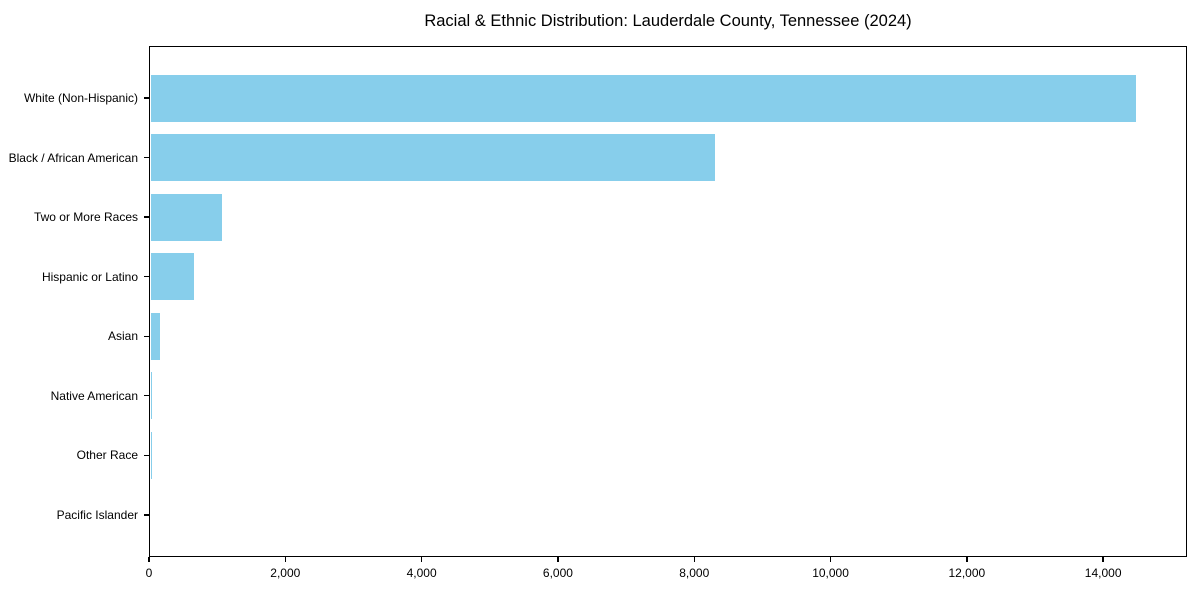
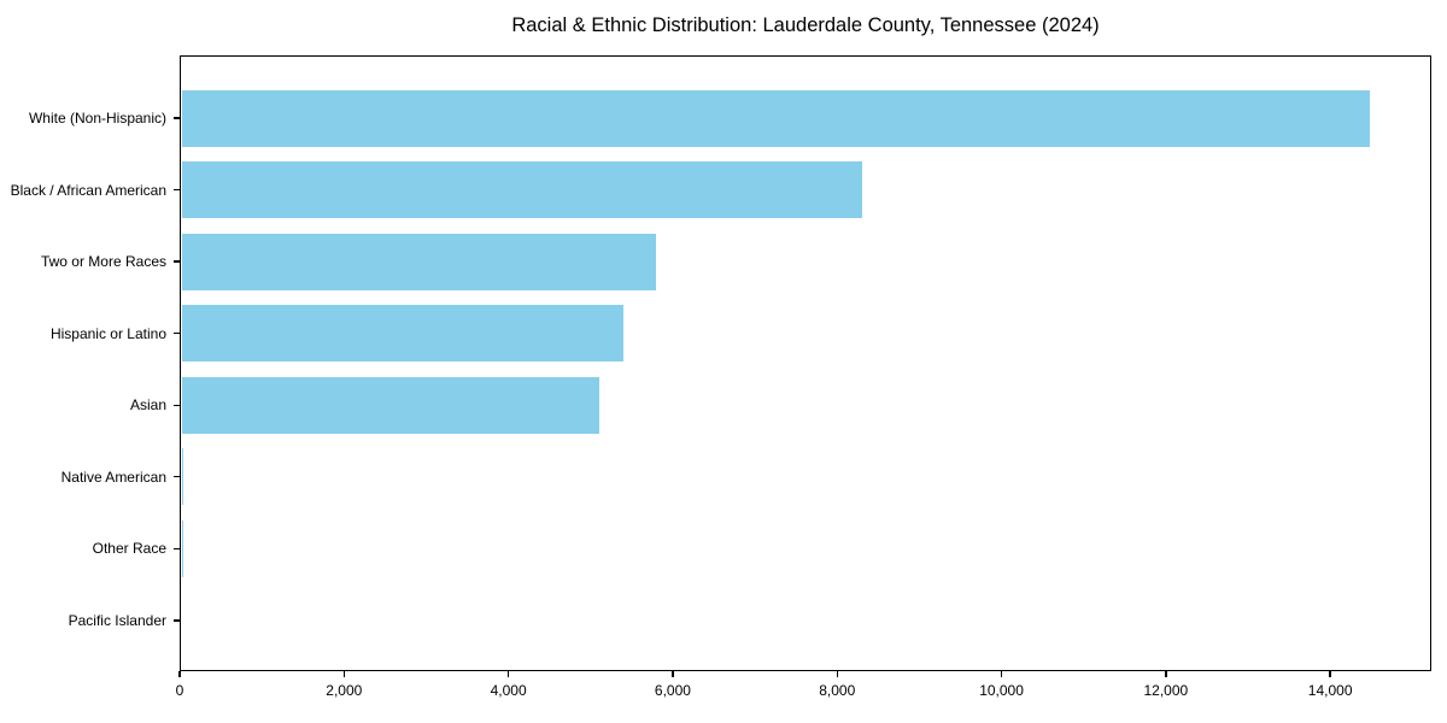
Two or More Races: 1100 -> 5800
Hispanic or Latino: 700 -> 5400
Asian: 200 -> 5100
